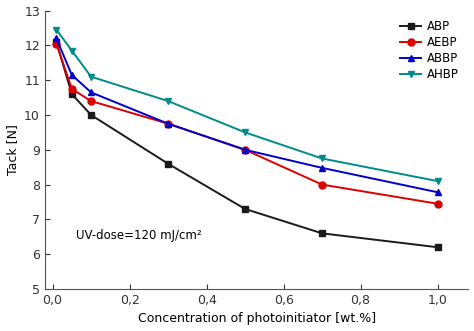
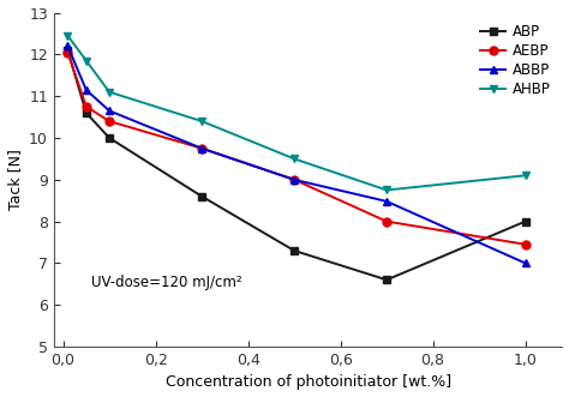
ABP/1,0: 6.2 -> 8.0
ABBP/1,0: 7.78 -> 7.00
AHBP/1,0: 8.10 -> 9.10
